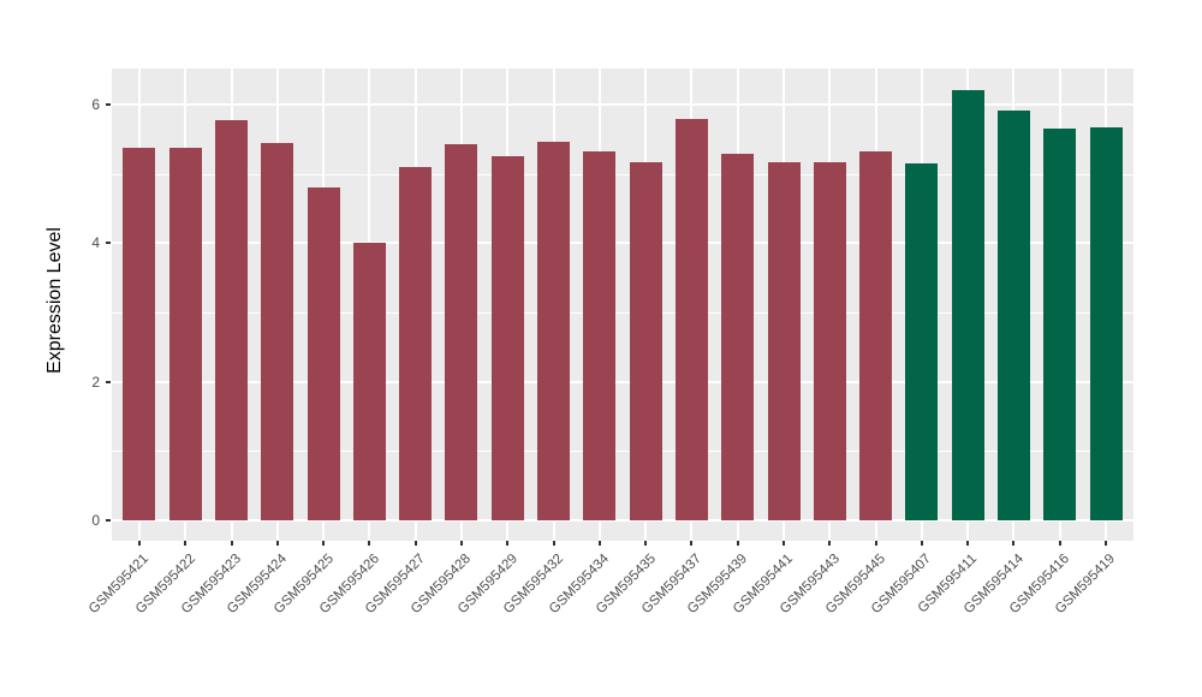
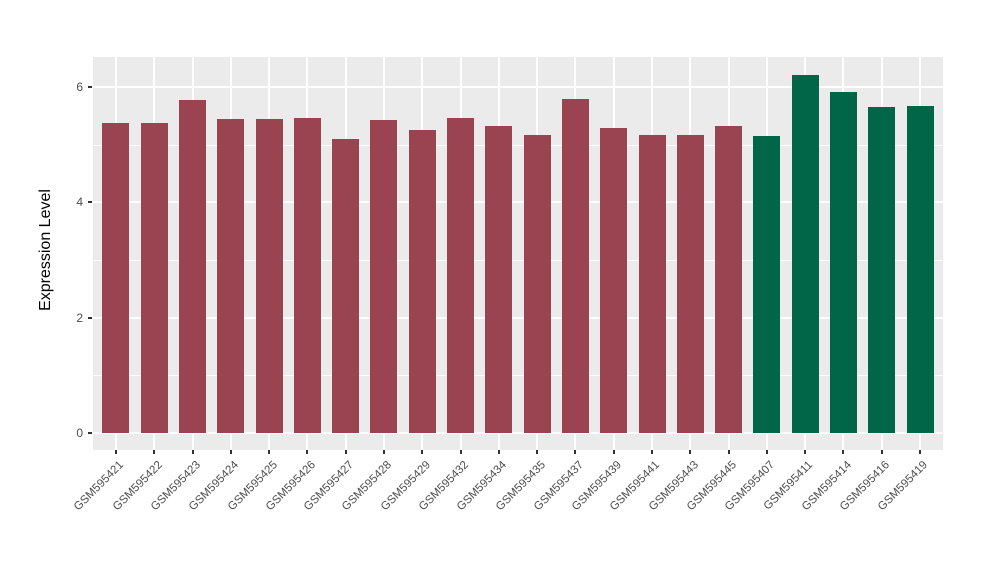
GSM595425: 4.8 -> 5.4
GSM595426: 4.0 -> 5.5
